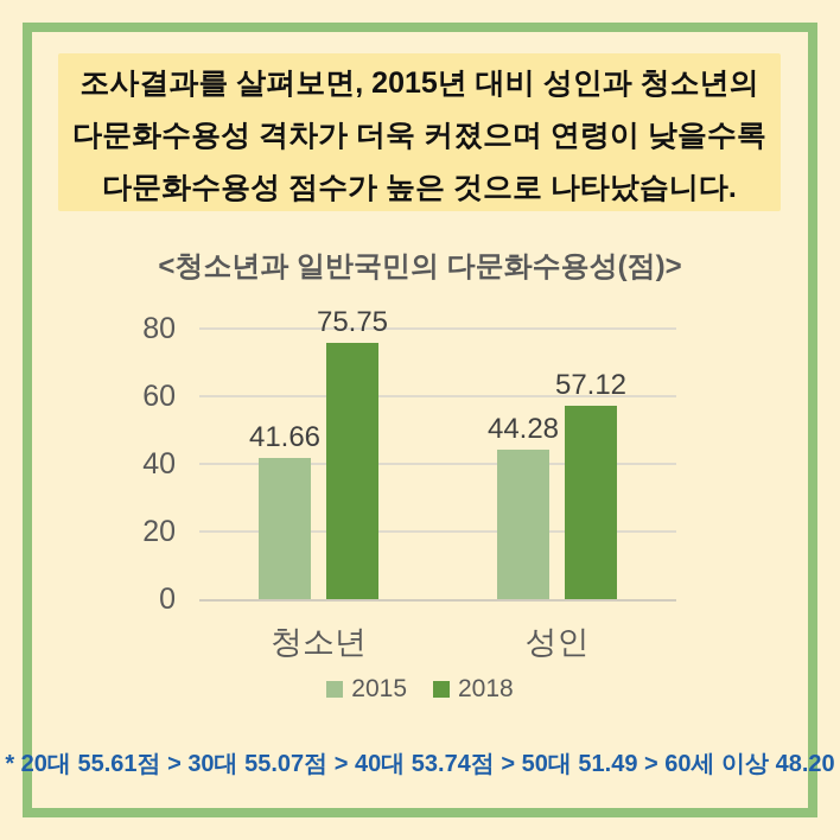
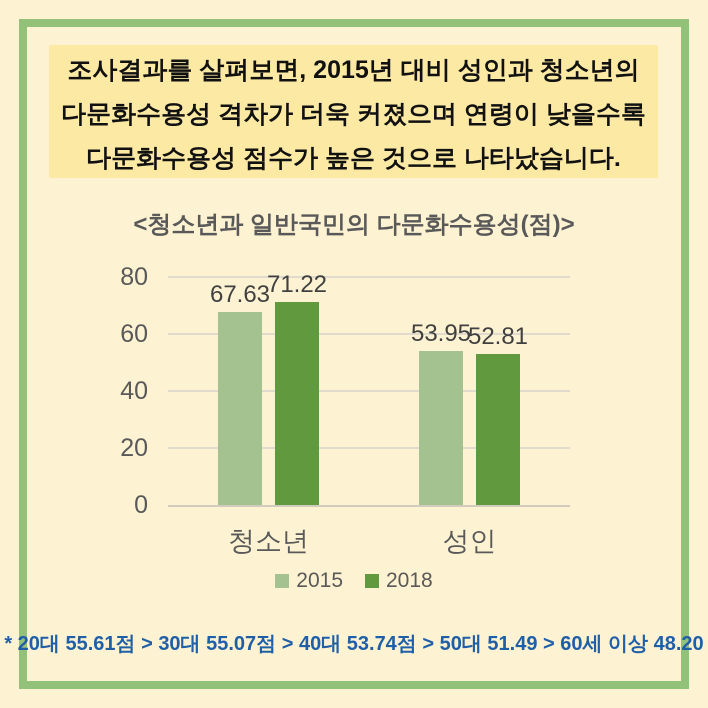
2015/청소년: 41.66 -> 67.63
2018/청소년: 75.75 -> 71.22
2015/성인: 44.28 -> 53.95
2018/성인: 57.12 -> 52.81
